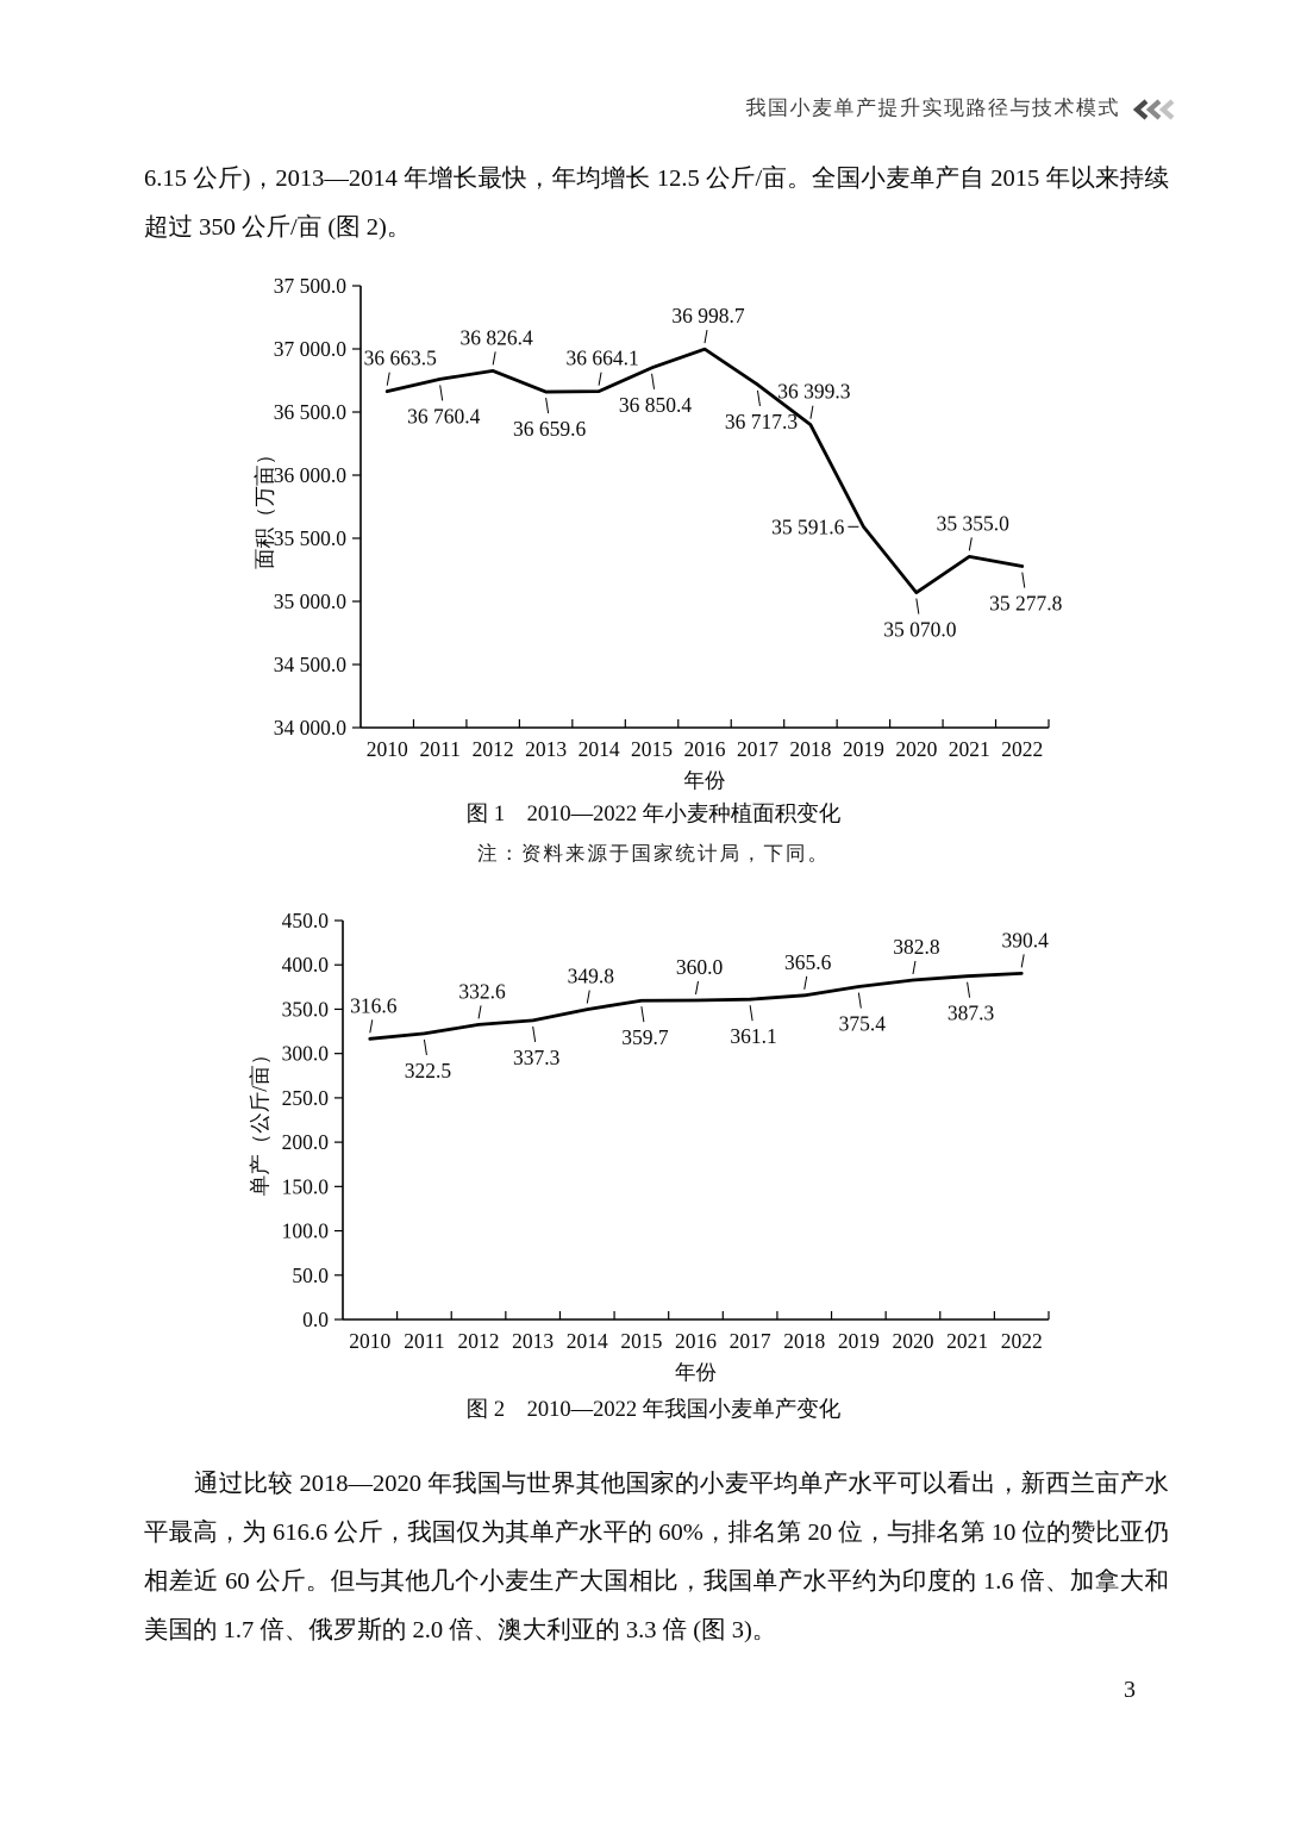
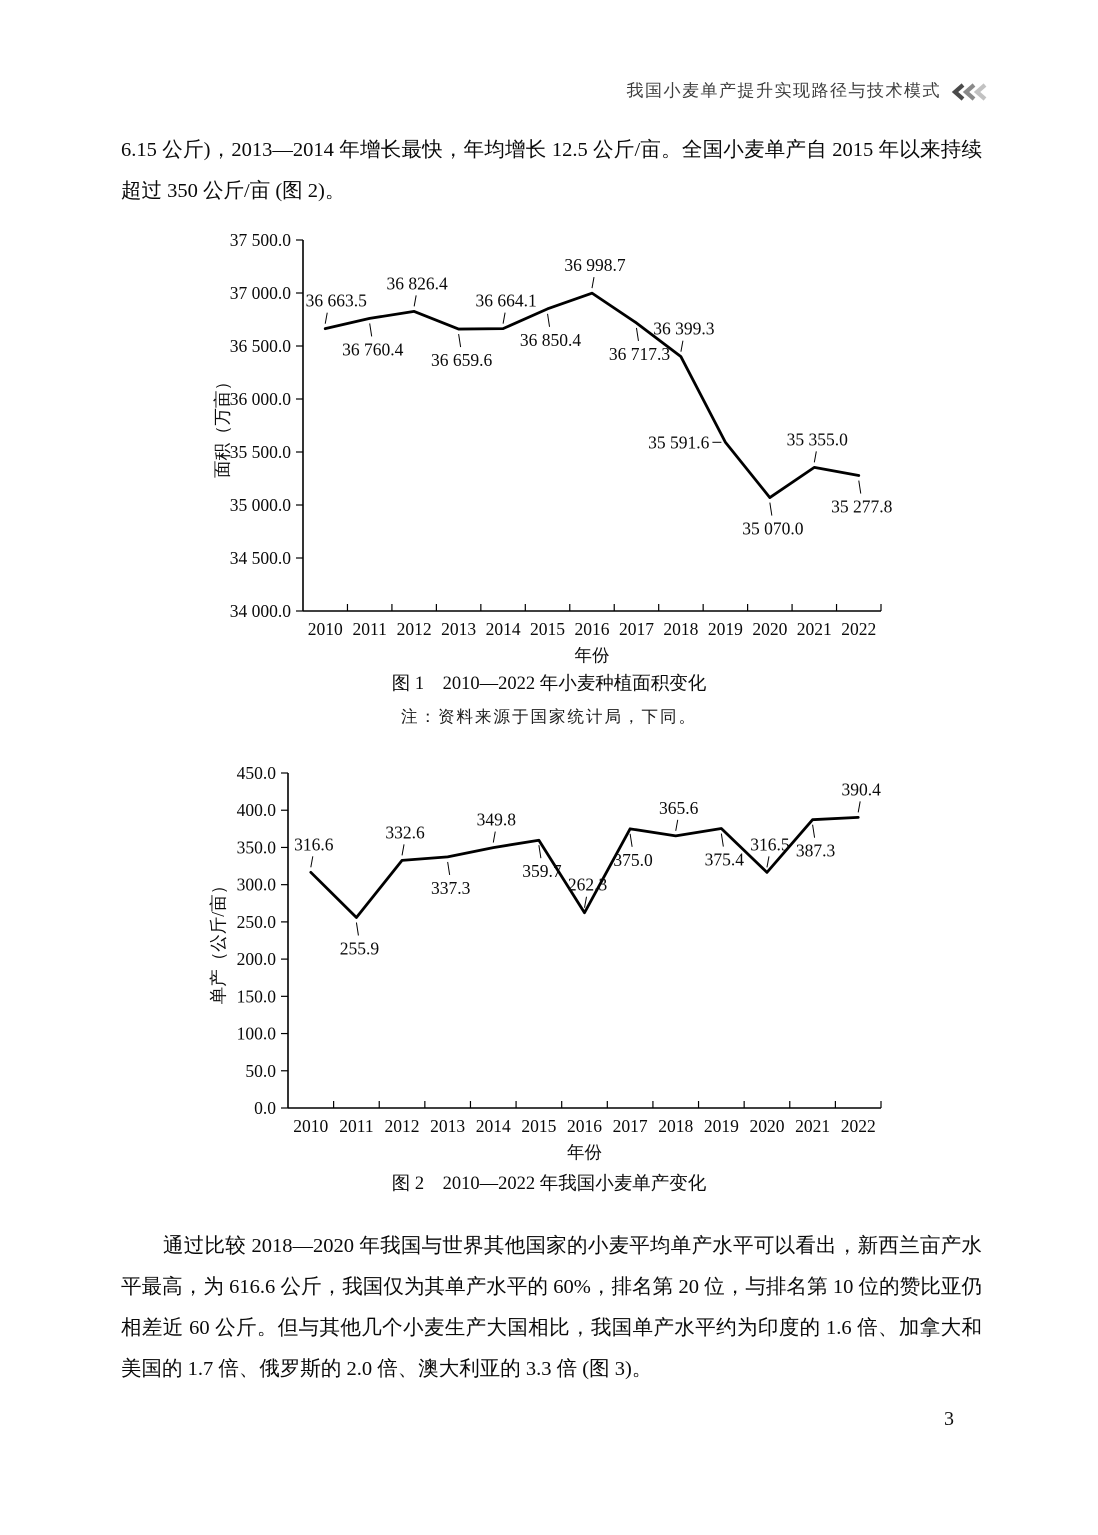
图 2 2010—2022 年我国小麦单产变化/2011: 322.5 -> 255.9
图 2 2010—2022 年我国小麦单产变化/2016: 360.0 -> 262.3
图 2 2010—2022 年我国小麦单产变化/2017: 361.1 -> 375.0
图 2 2010—2022 年我国小麦单产变化/2020: 382.8 -> 316.5
